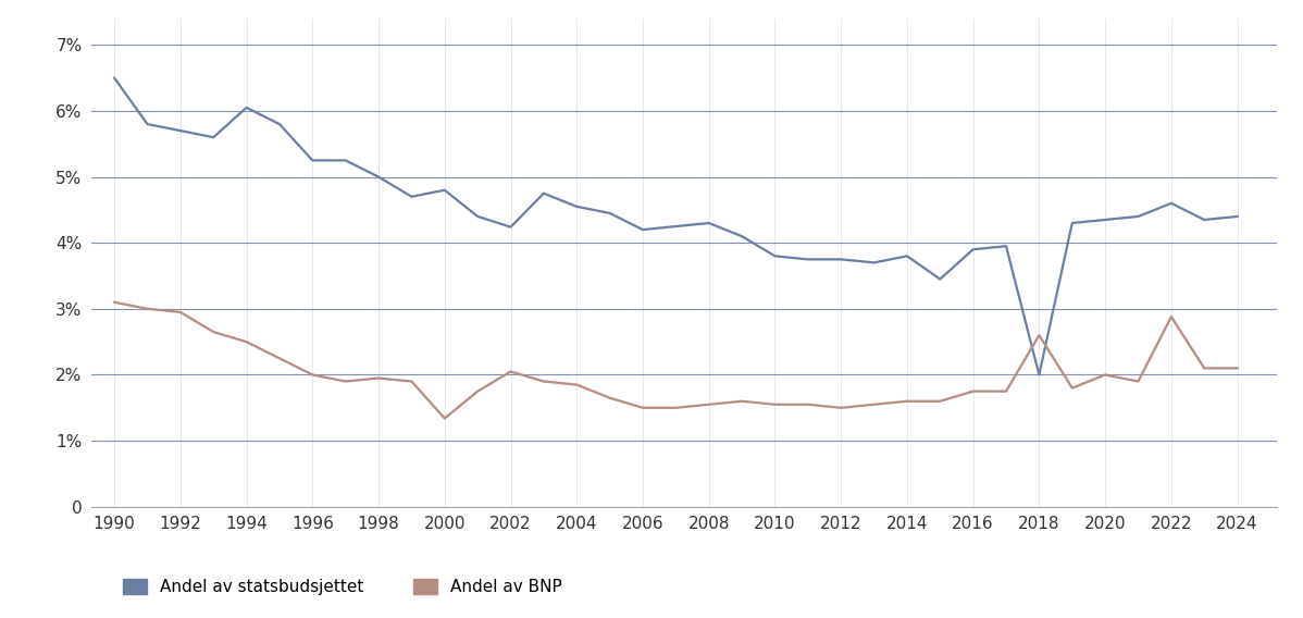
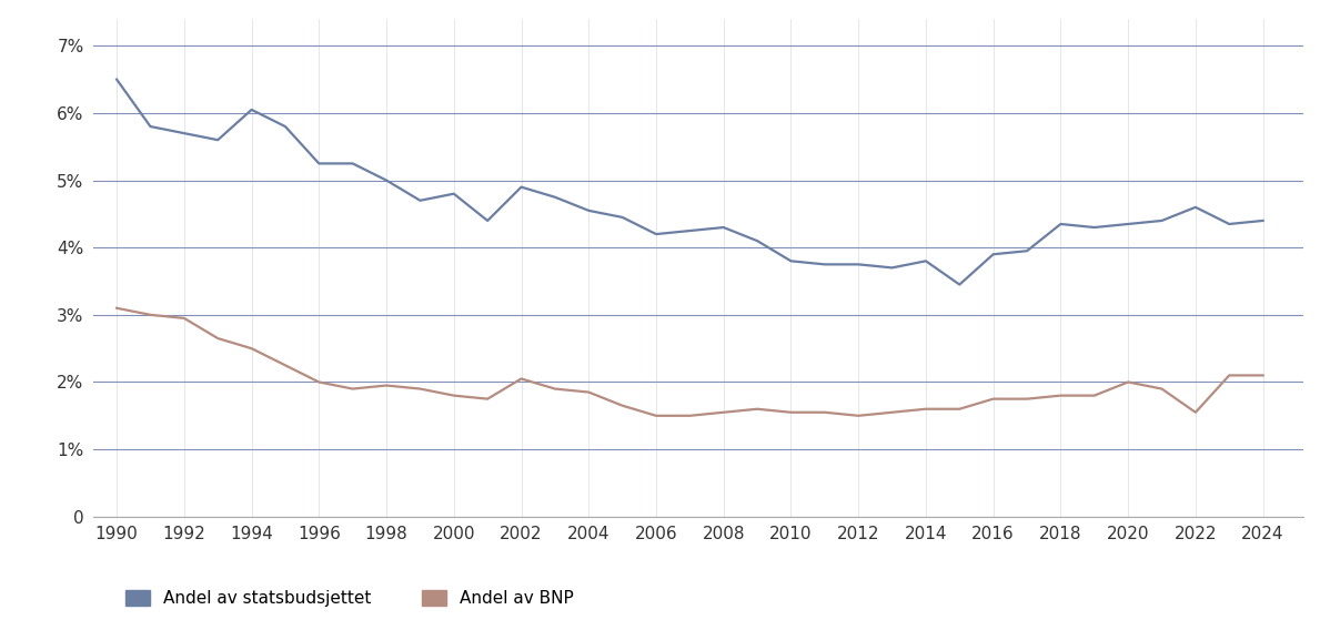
Andel av BNP/2000: 1.34% -> 1.80%
Andel av statsbudsjettet/2002: 4.24% -> 4.90%
Andel av statsbudsjettet/2018: 2.00% -> 4.35%
Andel av BNP/2018: 2.60% -> 1.80%
Andel av BNP/2022: 2.88% -> 1.55%
